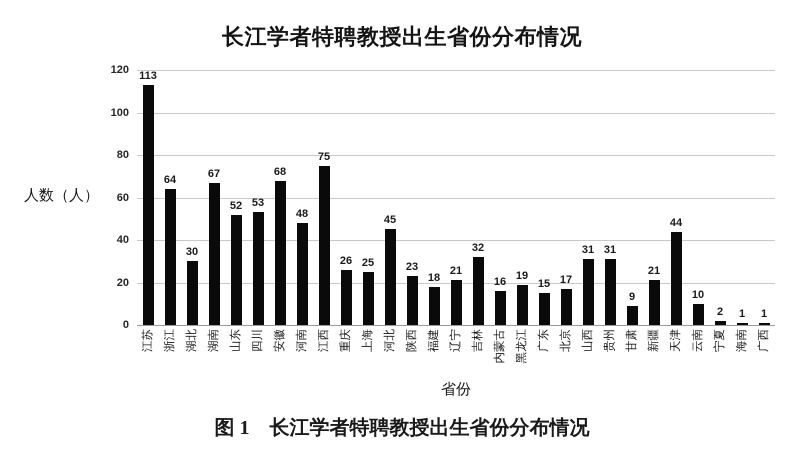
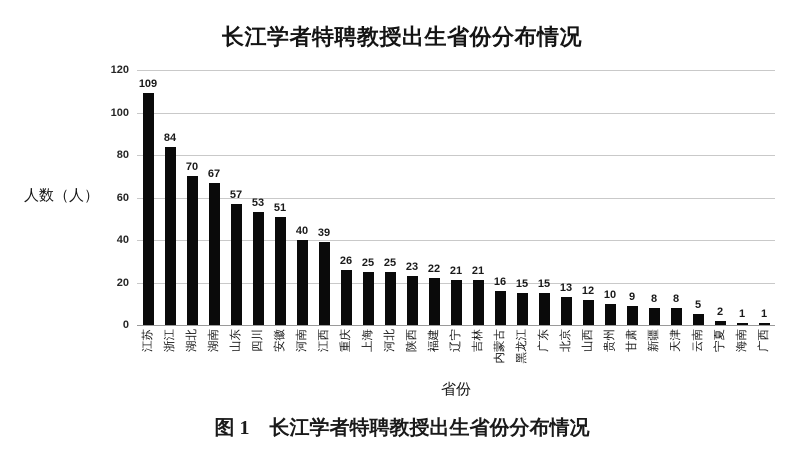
江苏: 113 -> 109
浙江: 64 -> 84
湖北: 30 -> 70
山东: 52 -> 57
安徽: 68 -> 51
河南: 48 -> 40
江西: 75 -> 39
河北: 45 -> 25
福建: 18 -> 22
吉林: 32 -> 21
黑龙江: 19 -> 15
北京: 17 -> 13
山西: 31 -> 12
贵州: 31 -> 10
新疆: 21 -> 8
天津: 44 -> 8
云南: 10 -> 5
